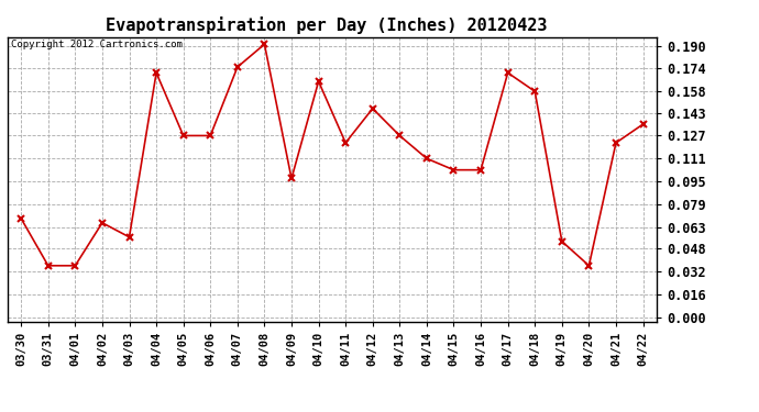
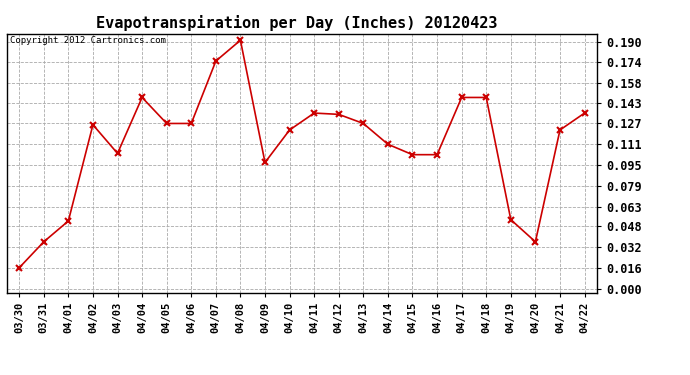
03/30: 0.069 -> 0.016
04/01: 0.036 -> 0.052
04/02: 0.066 -> 0.126
04/03: 0.056 -> 0.104
04/04: 0.171 -> 0.147
04/10: 0.165 -> 0.122
04/11: 0.122 -> 0.135
04/12: 0.146 -> 0.134
04/17: 0.171 -> 0.147
04/18: 0.158 -> 0.147
